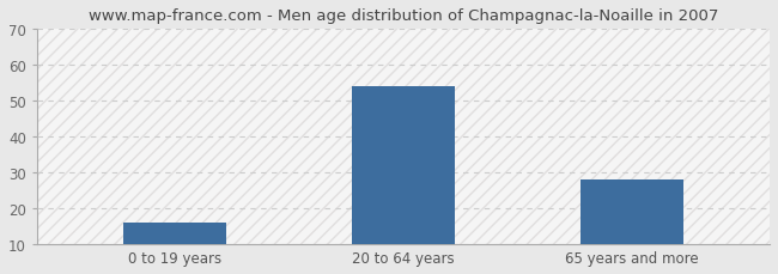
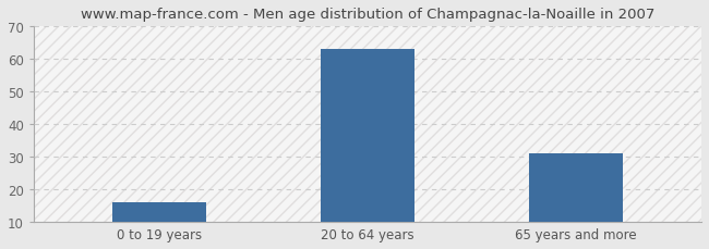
20 to 64 years: 54 -> 63
65 years and more: 28 -> 31
